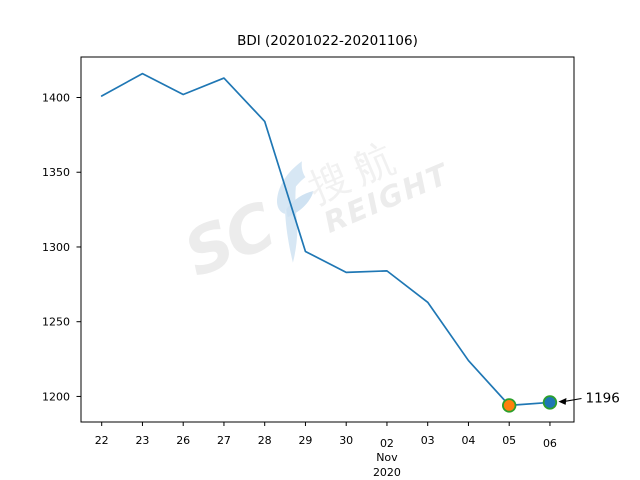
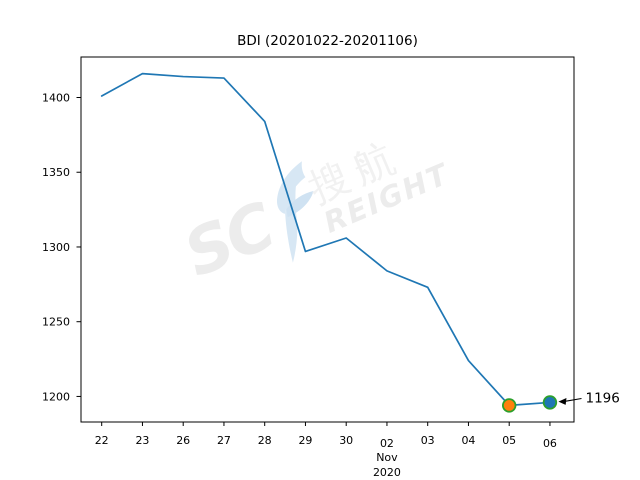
26: 1402 -> 1414
30: 1283 -> 1306
03: 1263 -> 1273
